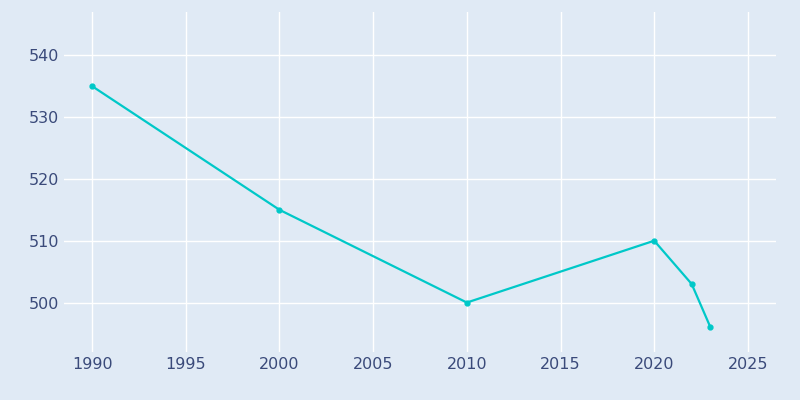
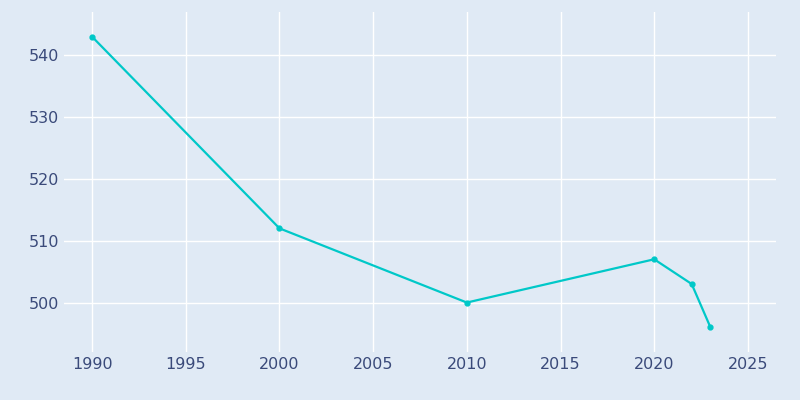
1990: 535 -> 543
2000: 515 -> 512
2020: 510 -> 507
